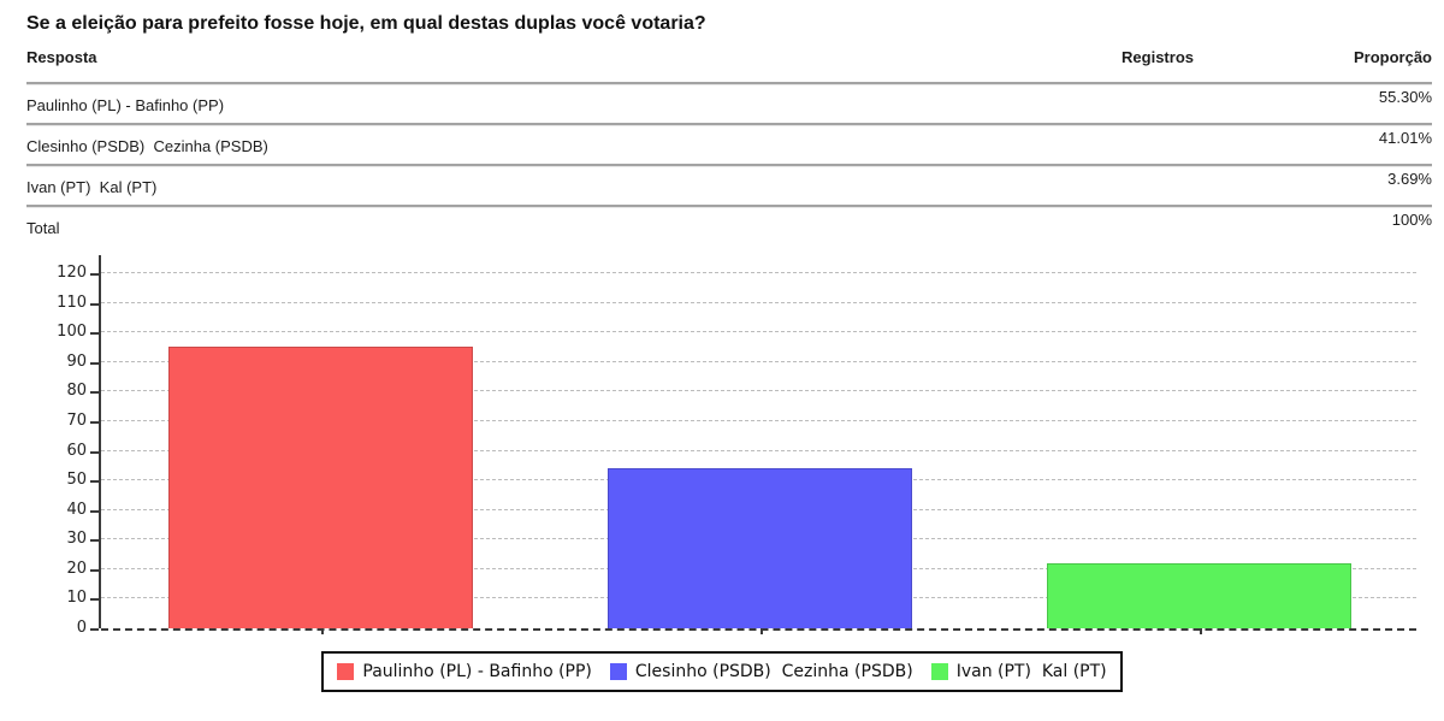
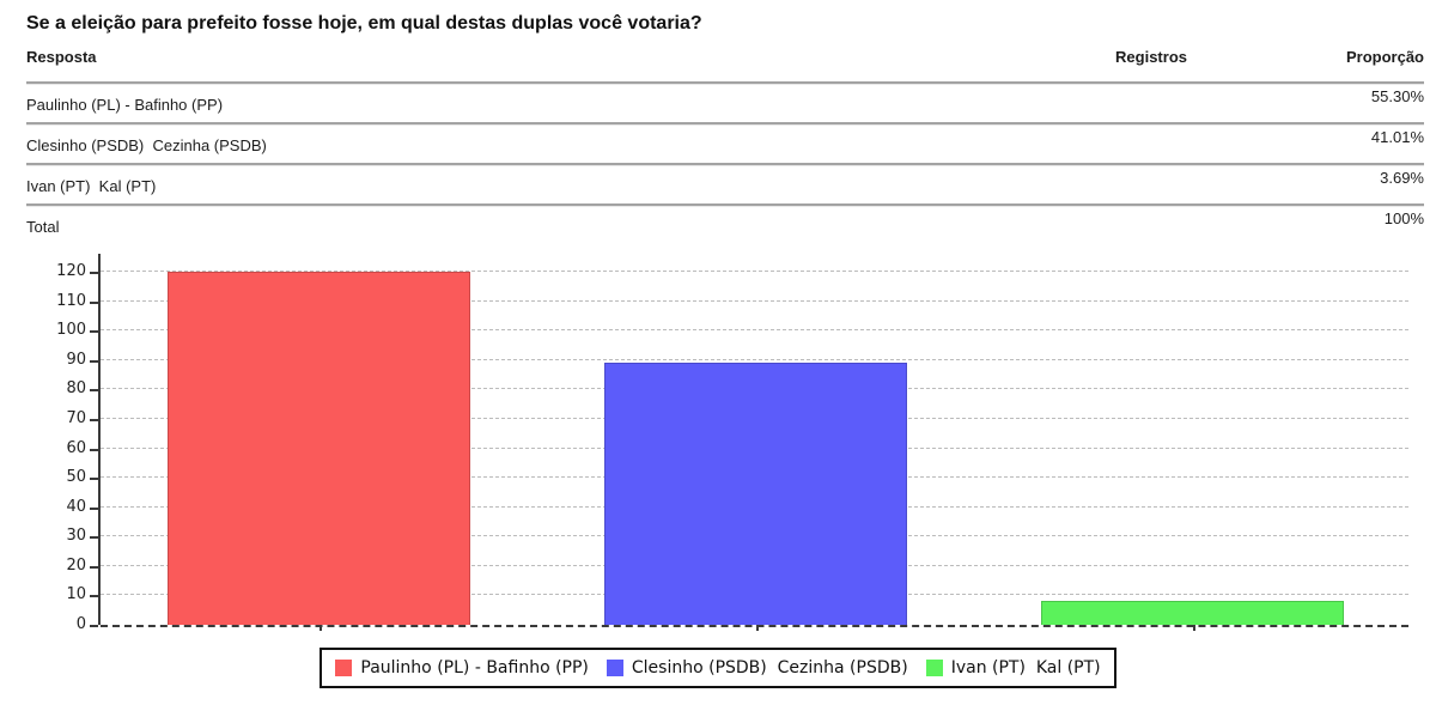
Paulinho (PL) - Bafinho (PP): 95 -> 120
Clesinho (PSDB) Cezinha (PSDB): 54 -> 89
Ivan (PT) Kal (PT): 22 -> 8
